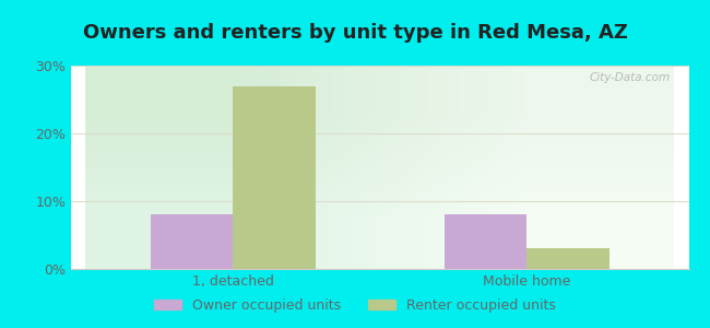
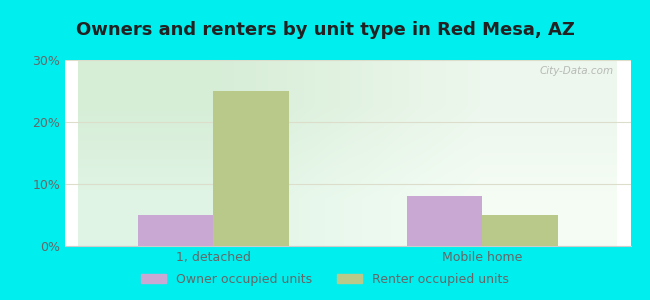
Owner occupied units/1, detached: 8% -> 5%
Renter occupied units/1, detached: 27% -> 25%
Renter occupied units/Mobile home: 3% -> 5%
